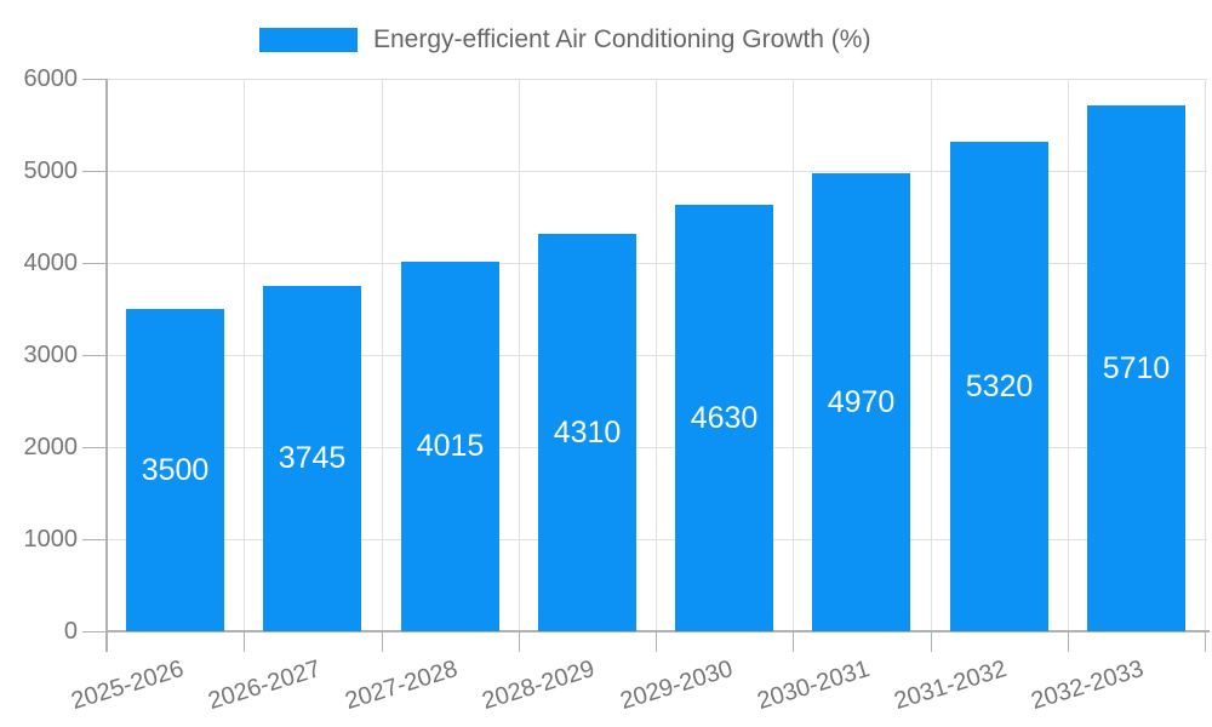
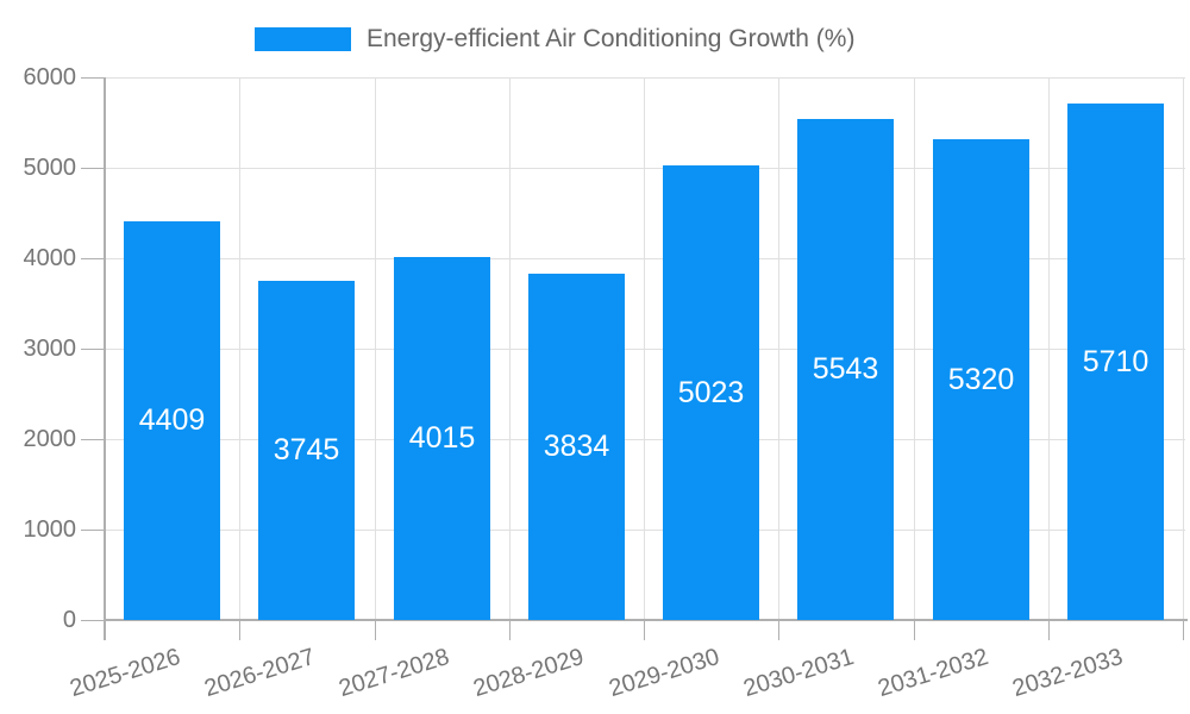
2025-2026: 3500 -> 4409
2028-2029: 4310 -> 3834
2029-2030: 4630 -> 5023
2030-2031: 4970 -> 5543
